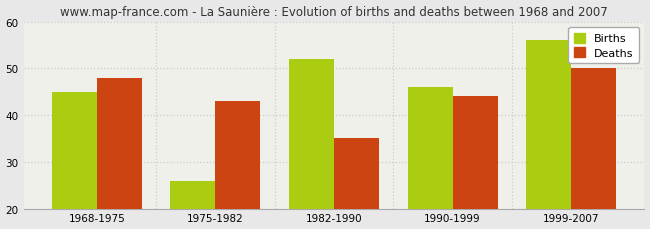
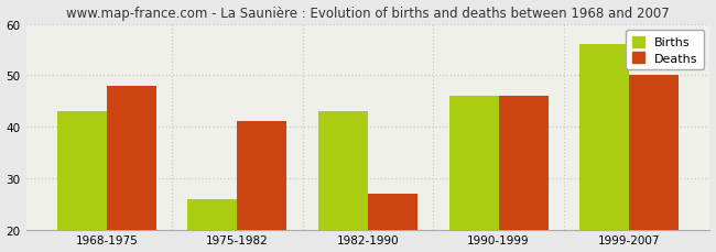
Births/1968-1975: 45 -> 43
Deaths/1975-1982: 43 -> 41
Births/1982-1990: 52 -> 43
Deaths/1982-1990: 35 -> 27
Deaths/1990-1999: 44 -> 46
